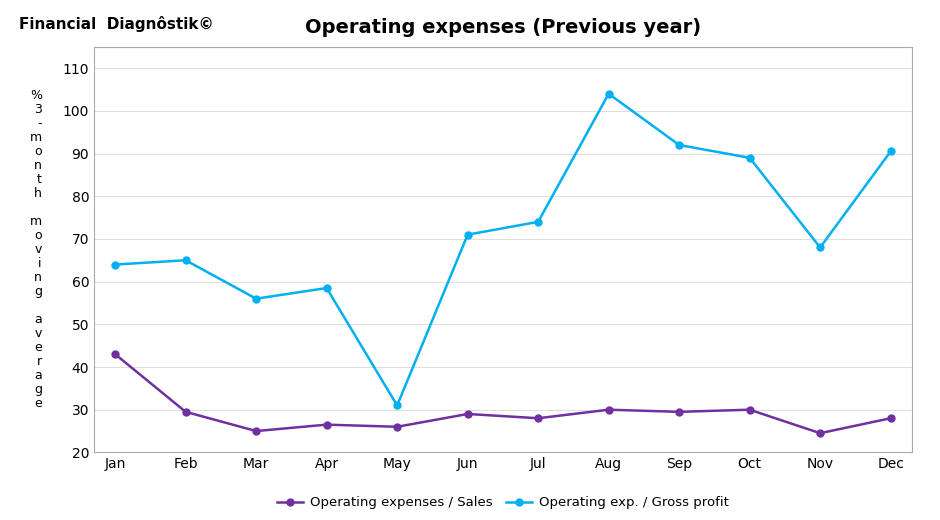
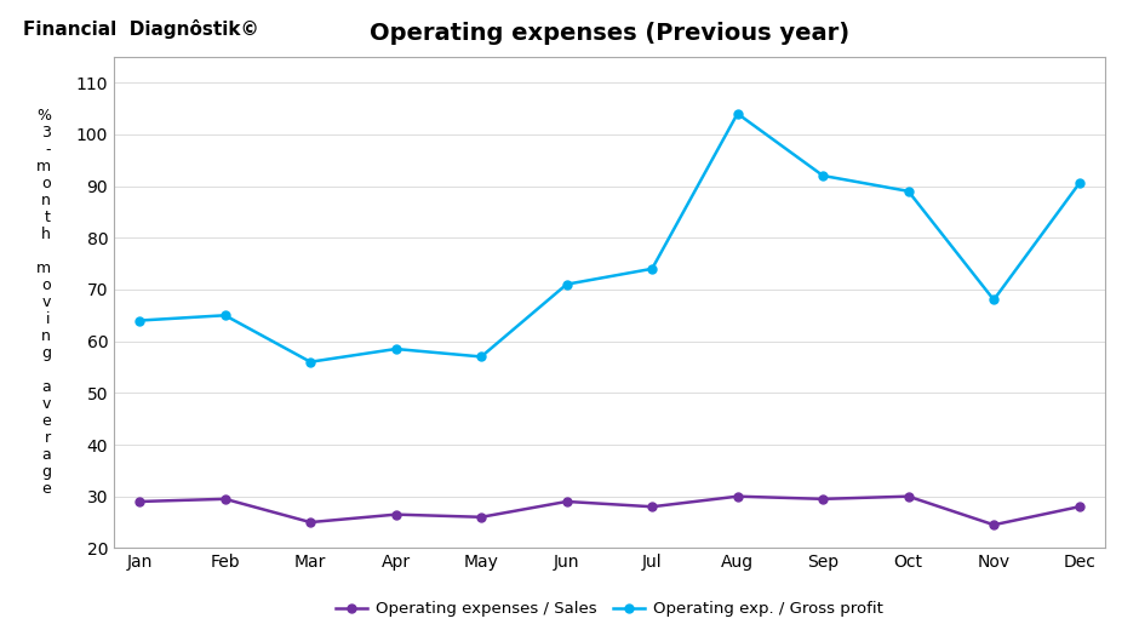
Operating expenses / Sales/Jan: 43.0 -> 29.0
Operating exp. / Gross profit/May: 31.0 -> 57.0
